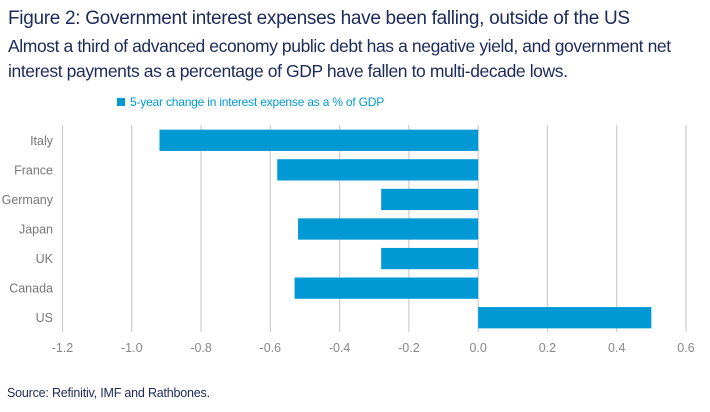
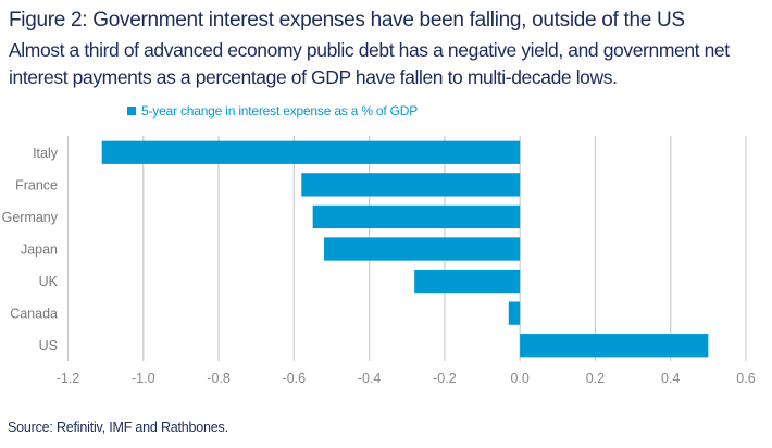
Italy: -0.92 -> -1.11
Germany: -0.28 -> -0.55
Canada: -0.53 -> -0.03
